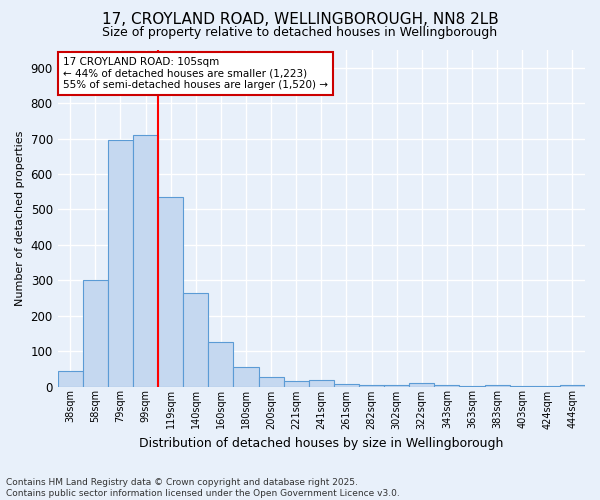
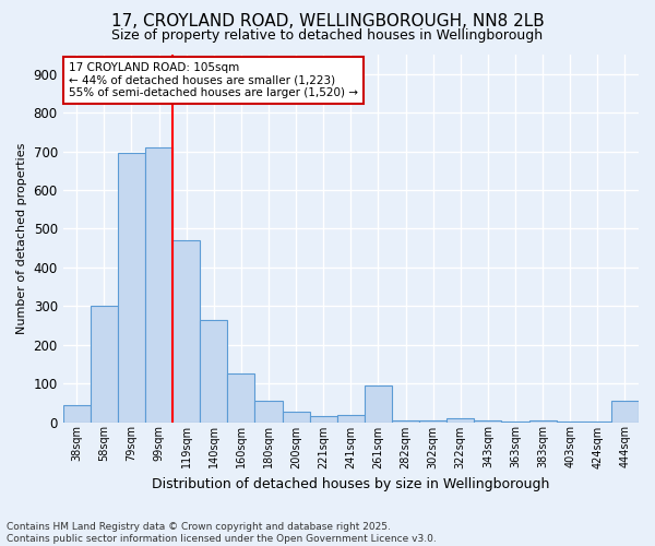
119sqm: 535 -> 470
261sqm: 8 -> 95
444sqm: 5 -> 55
